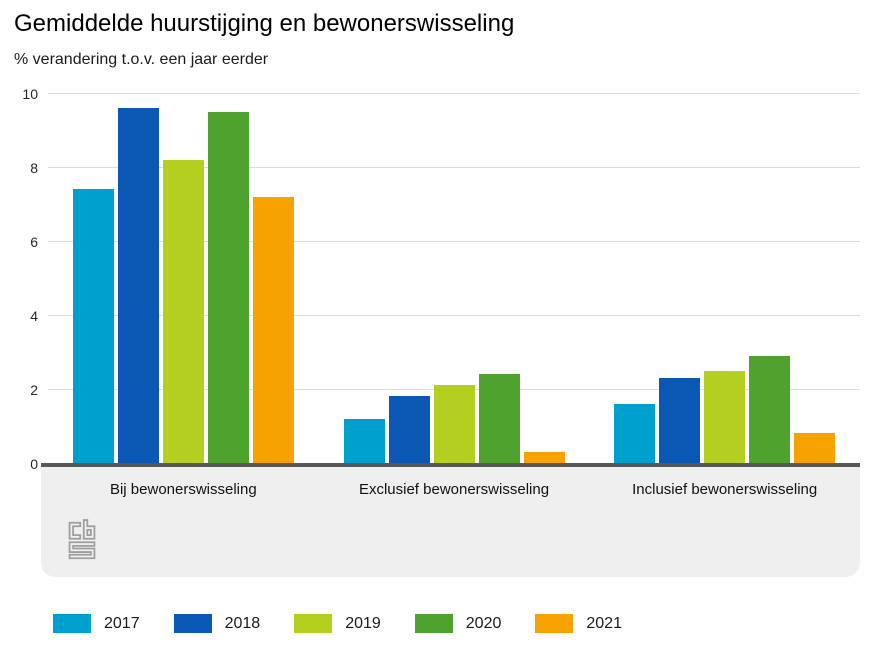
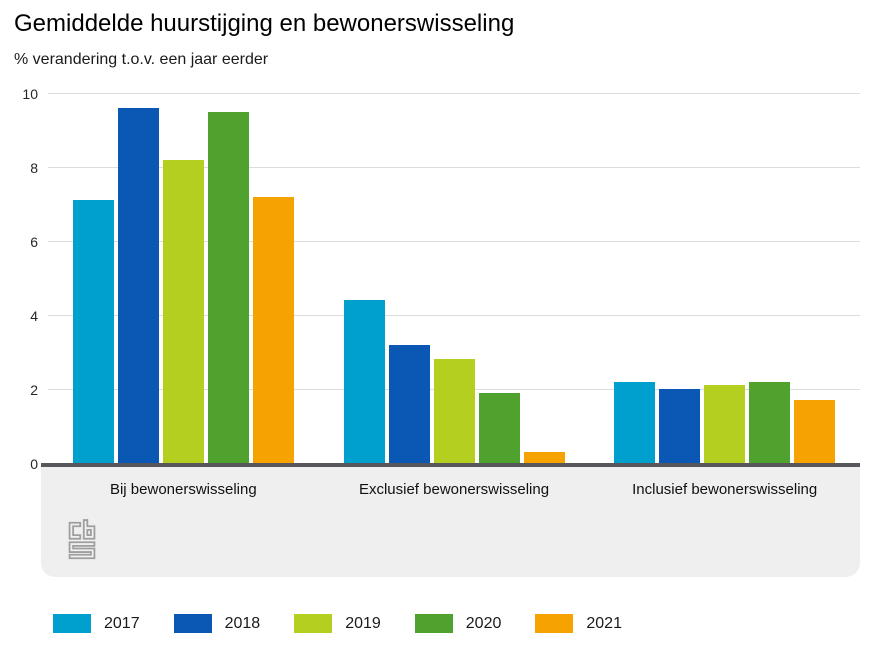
2017/Bij bewonerswisseling: 7.4 -> 7.1
2017/Exclusief bewonerswisseling: 1.2 -> 4.4
2018/Exclusief bewonerswisseling: 1.8 -> 3.2
2019/Exclusief bewonerswisseling: 2.1 -> 2.8
2020/Exclusief bewonerswisseling: 2.4 -> 1.9
2017/Inclusief bewonerswisseling: 1.6 -> 2.2
2018/Inclusief bewonerswisseling: 2.3 -> 2.0
2019/Inclusief bewonerswisseling: 2.5 -> 2.1
2020/Inclusief bewonerswisseling: 2.9 -> 2.2
2021/Inclusief bewonerswisseling: 0.8 -> 1.7
